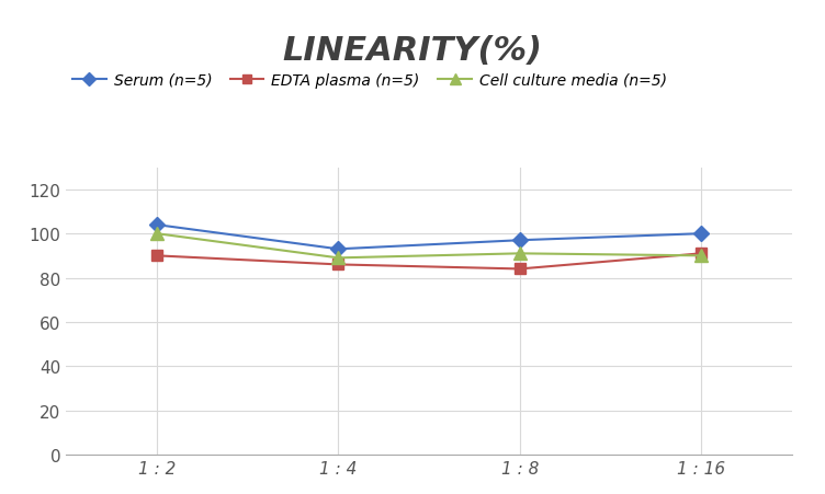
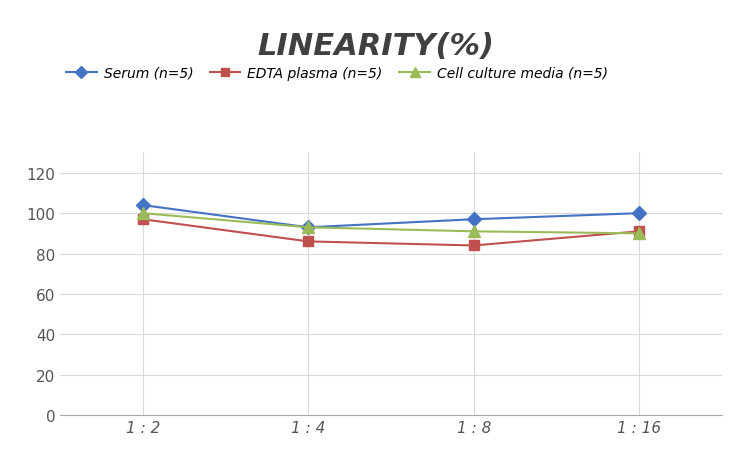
EDTA plasma (n=5)/1 : 2: 90 -> 97
Cell culture media (n=5)/1 : 4: 89 -> 93
